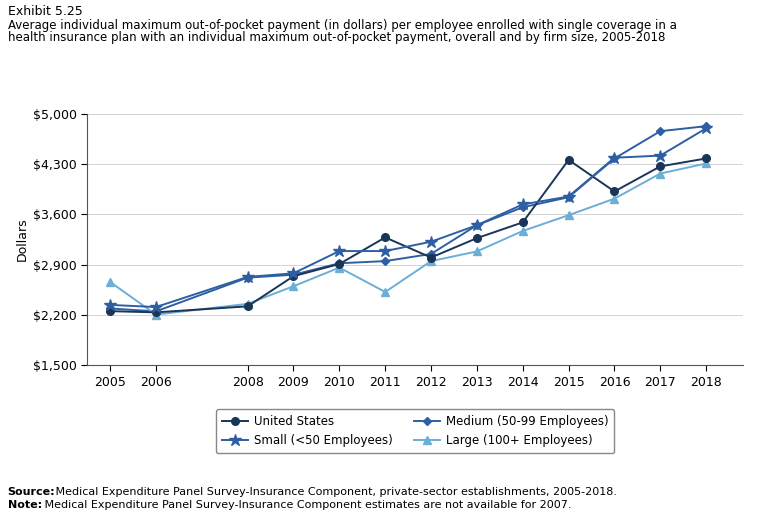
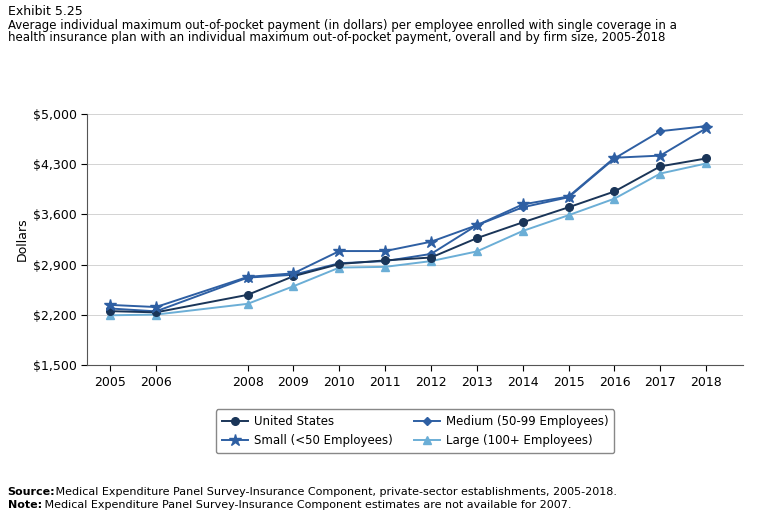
Large (100+ Employees)/2005: $2,660 -> $2,200
United States/2008: $2,320 -> $2,480
United States/2011: $3,280 -> $2,960
Large (100+ Employees)/2011: $2,520 -> $2,870
United States/2015: $4,360 -> $3,700
